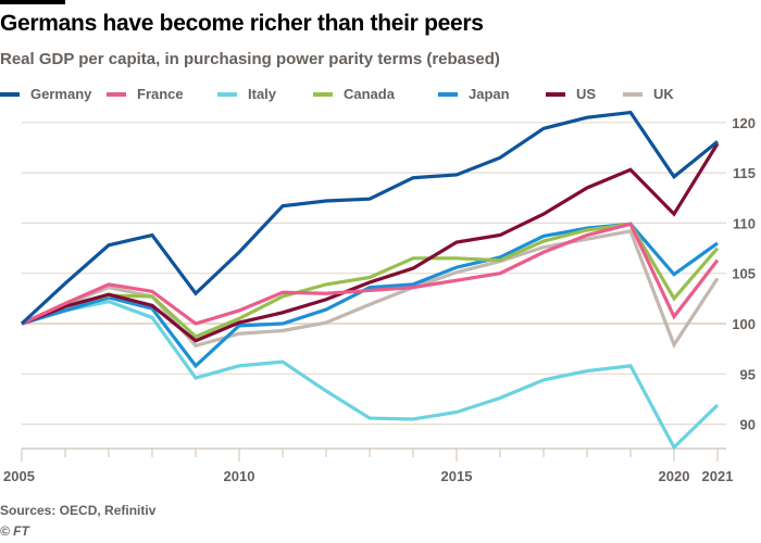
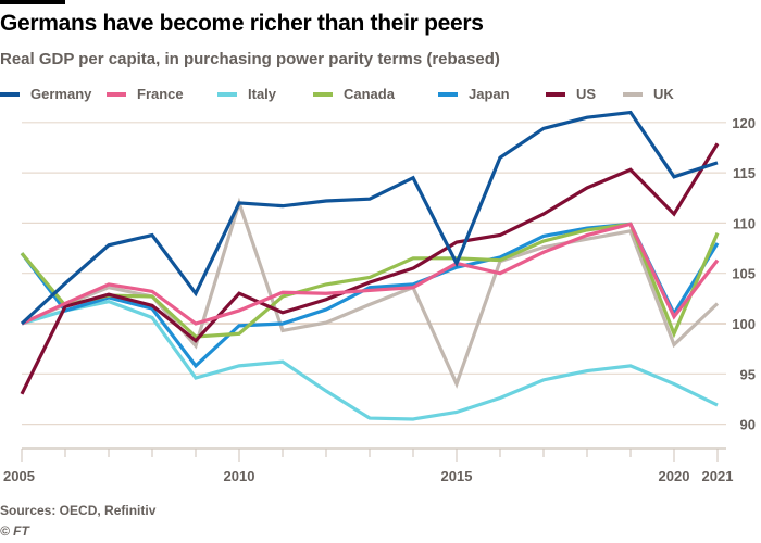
Canada/2005: 100 -> 107
Japan/2005: 100 -> 107
US/2005: 100 -> 93
Germany/2010: 107 -> 112
Canada/2010: 100 -> 99
US/2010: 100 -> 103
UK/2010: 99 -> 112
Germany/2015: 115 -> 106
France/2015: 104 -> 106
UK/2015: 105 -> 94
Italy/2020: 88 -> 94
Canada/2020: 102 -> 99
Japan/2020: 105 -> 101
Germany/2021: 118 -> 116
Canada/2021: 108 -> 109
UK/2021: 104 -> 102
